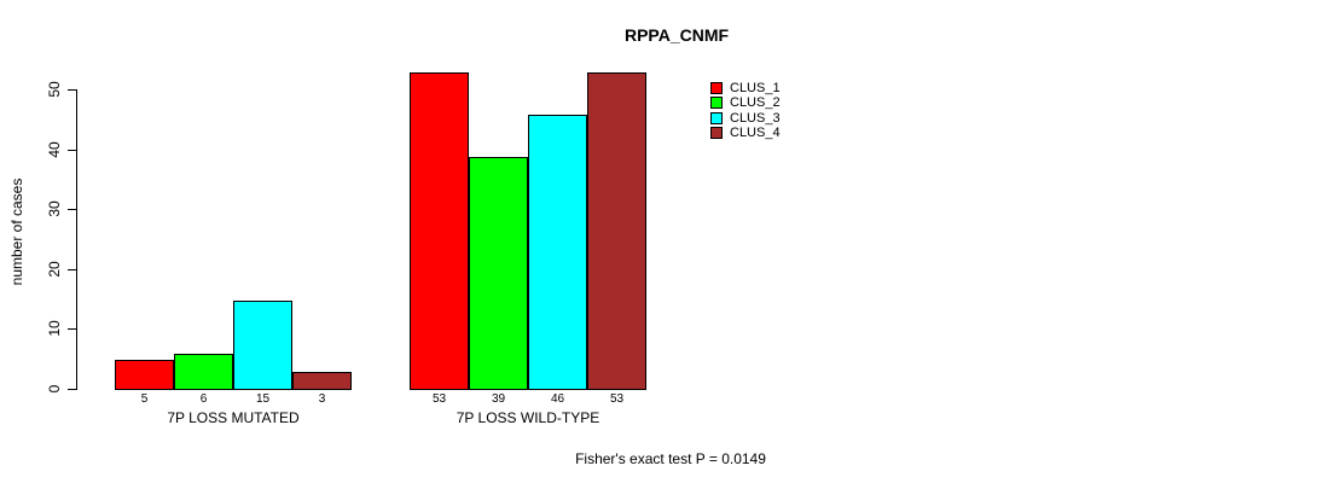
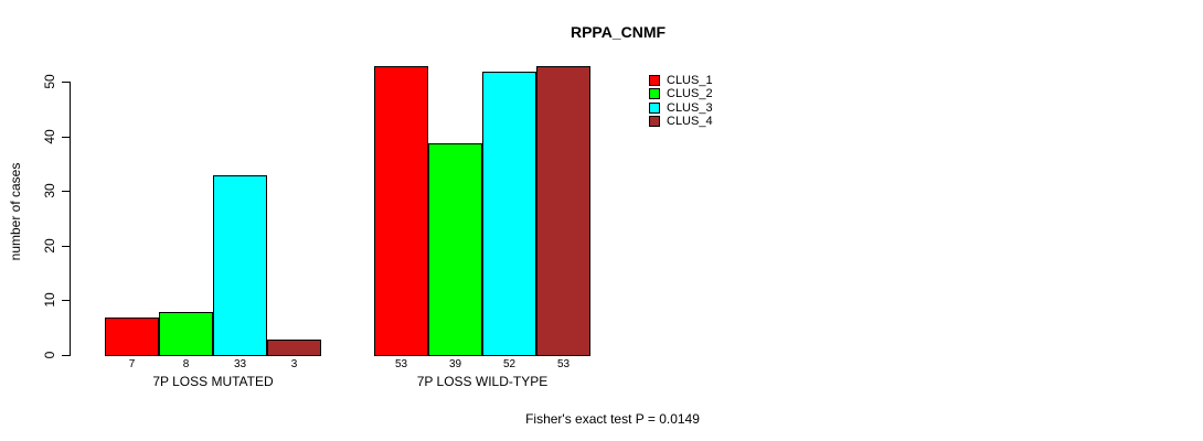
CLUS_1/7P LOSS MUTATED: 5 -> 7
CLUS_2/7P LOSS MUTATED: 6 -> 8
CLUS_3/7P LOSS MUTATED: 15 -> 33
CLUS_3/7P LOSS WILD-TYPE: 46 -> 52
